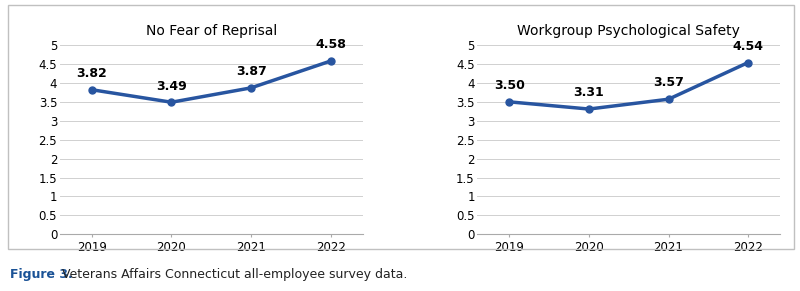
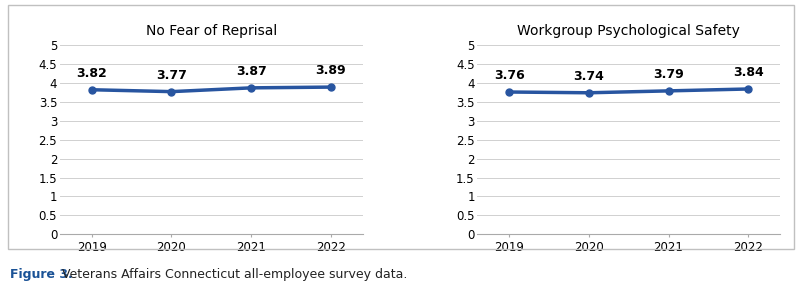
No Fear of Reprisal/2020: 3.49 -> 3.77
No Fear of Reprisal/2022: 4.58 -> 3.89
Workgroup Psychological Safety/2019: 3.50 -> 3.76
Workgroup Psychological Safety/2020: 3.31 -> 3.74
Workgroup Psychological Safety/2021: 3.57 -> 3.79
Workgroup Psychological Safety/2022: 4.54 -> 3.84
